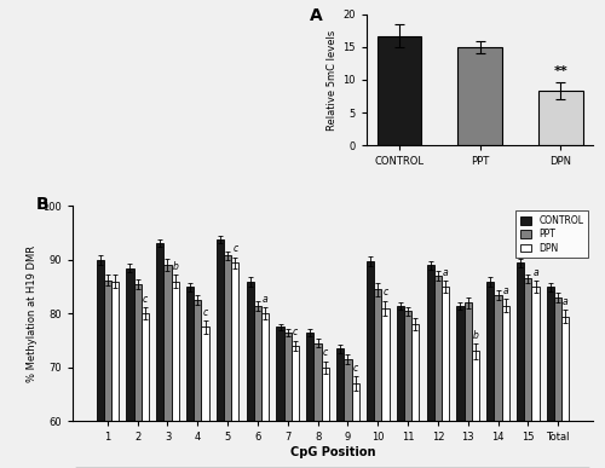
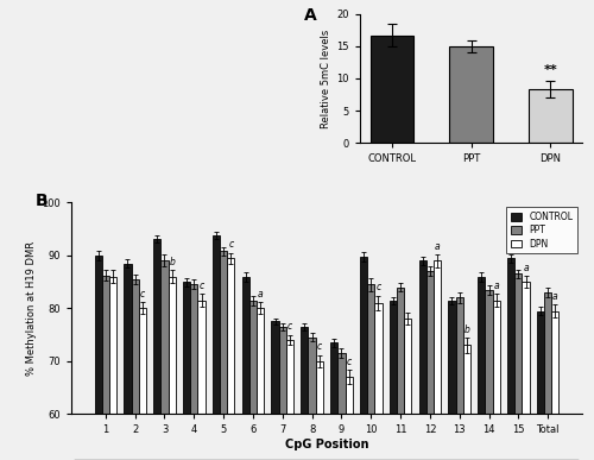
PPT/4: 82.5 -> 84.5
DPN/4: 77.5 -> 81.5
PPT/11: 80.5 -> 84.0
DPN/12: 85.0 -> 89.0
CONTROL/Total: 85.0 -> 79.5
